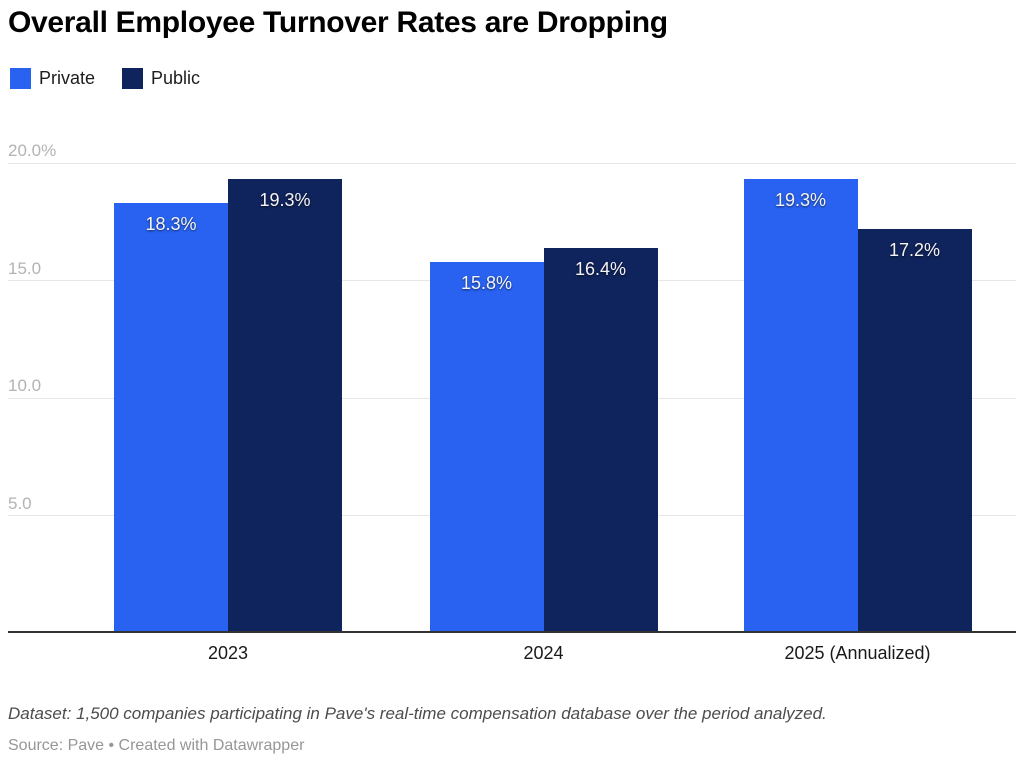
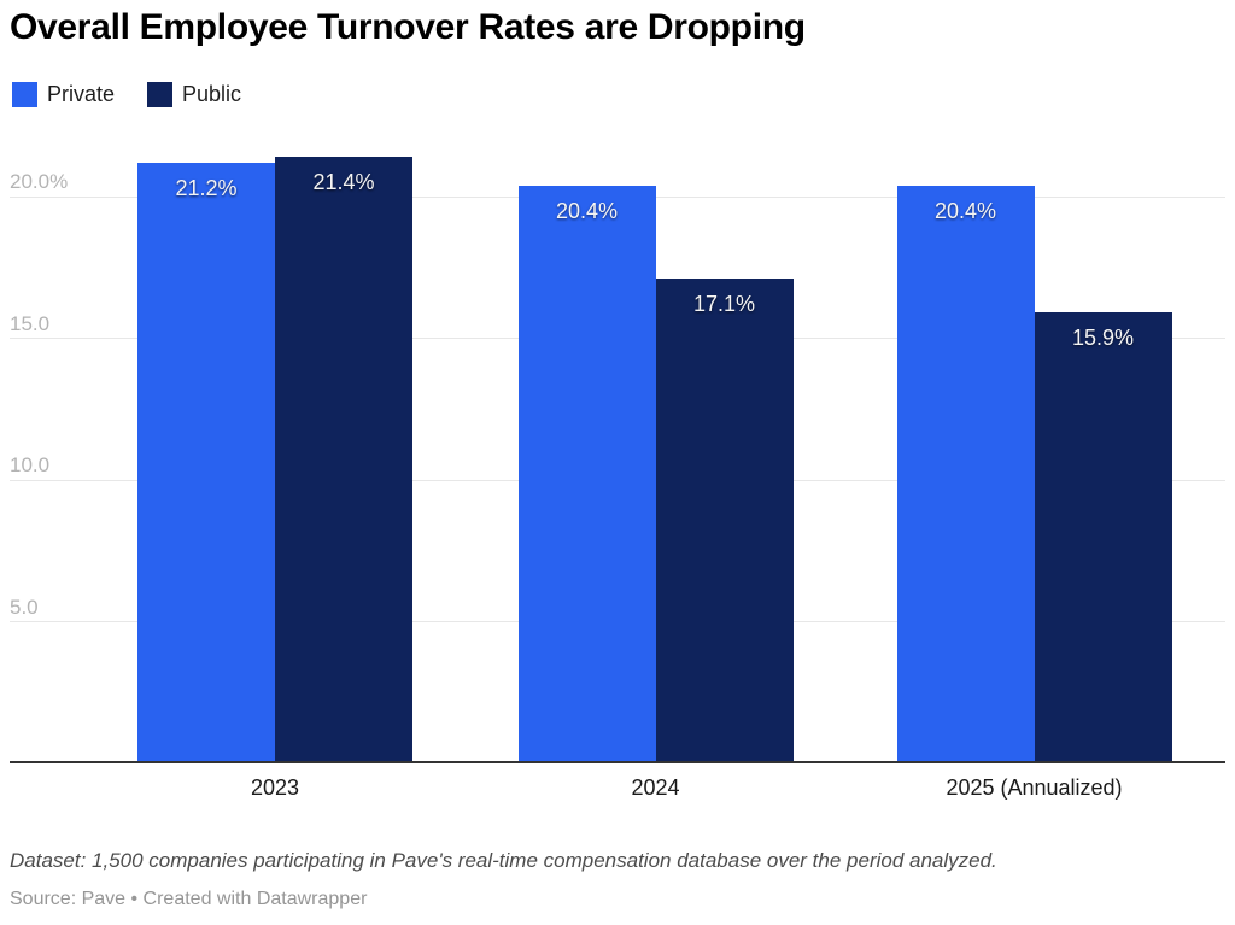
Private/2023: 18.3% -> 21.2%
Public/2023: 19.3% -> 21.4%
Private/2024: 15.8% -> 20.4%
Public/2024: 16.4% -> 17.1%
Private/2025 (Annualized): 19.3% -> 20.4%
Public/2025 (Annualized): 17.2% -> 15.9%
